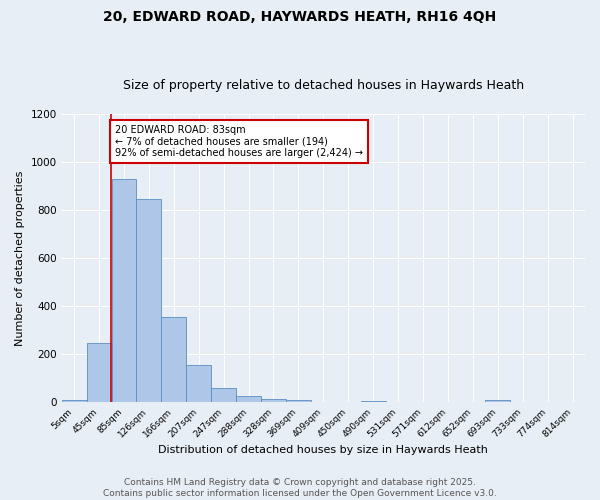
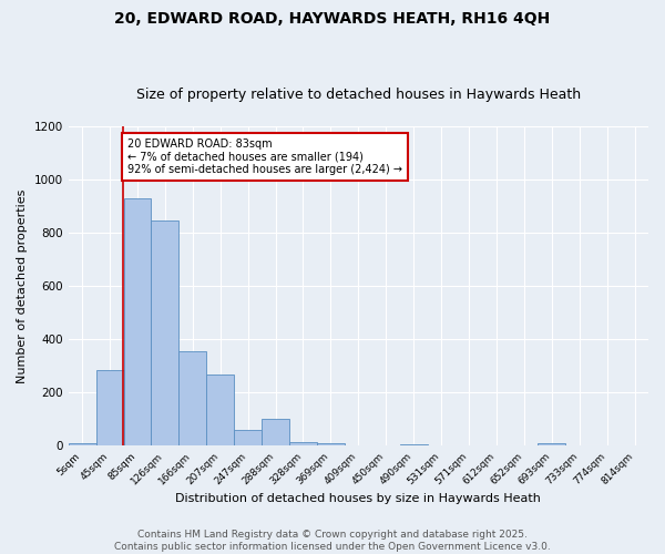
45sqm: 248 -> 285
207sqm: 158 -> 270
288sqm: 28 -> 100
